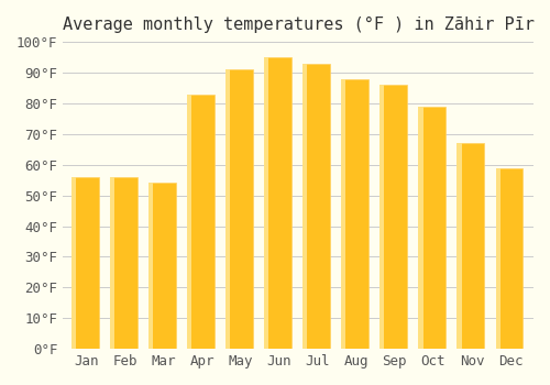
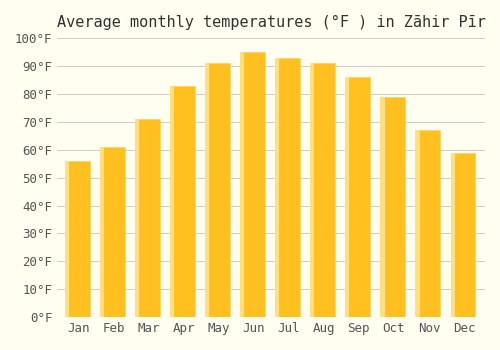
Feb: 56°F -> 61°F
Mar: 54°F -> 71°F
Aug: 88°F -> 91°F
